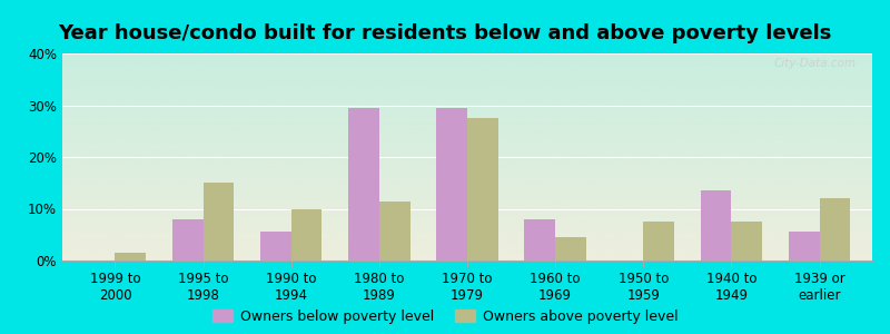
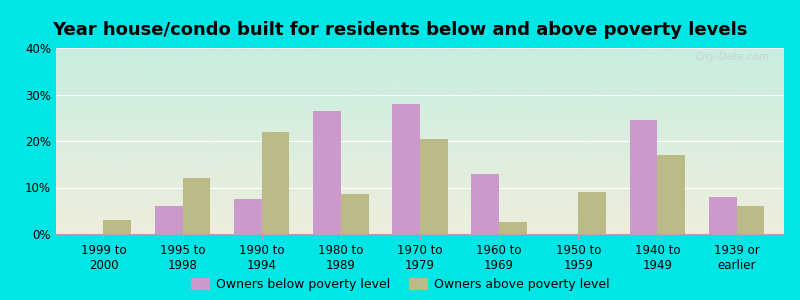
Owners above poverty level/1999 to 2000: 1.5% -> 3.0%
Owners below poverty level/1995 to 1998: 8.0% -> 6.0%
Owners above poverty level/1995 to 1998: 15.0% -> 12.0%
Owners below poverty level/1990 to 1994: 5.5% -> 7.5%
Owners above poverty level/1990 to 1994: 10.0% -> 22.0%
Owners below poverty level/1980 to 1989: 29.5% -> 26.5%
Owners above poverty level/1980 to 1989: 11.5% -> 8.5%
Owners below poverty level/1970 to 1979: 29.5% -> 28.0%
Owners above poverty level/1970 to 1979: 27.5% -> 20.5%
Owners below poverty level/1960 to 1969: 8.0% -> 13.0%
Owners above poverty level/1960 to 1969: 4.5% -> 2.5%
Owners above poverty level/1950 to 1959: 7.5% -> 9.0%
Owners below poverty level/1940 to 1949: 13.5% -> 24.5%
Owners above poverty level/1940 to 1949: 7.5% -> 17.0%
Owners below poverty level/1939 or earlier: 5.5% -> 8.0%
Owners above poverty level/1939 or earlier: 12.0% -> 6.0%
